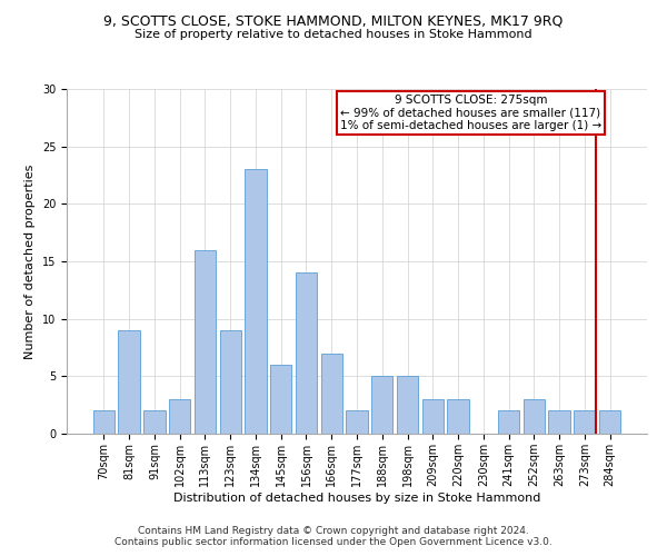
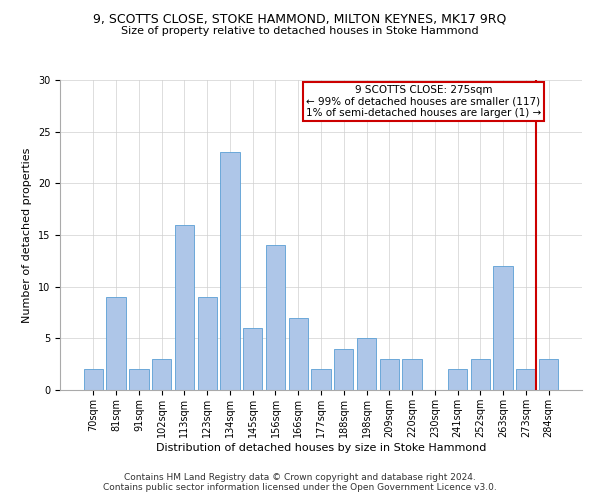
188sqm: 5 -> 4
263sqm: 2 -> 12
284sqm: 2 -> 3
